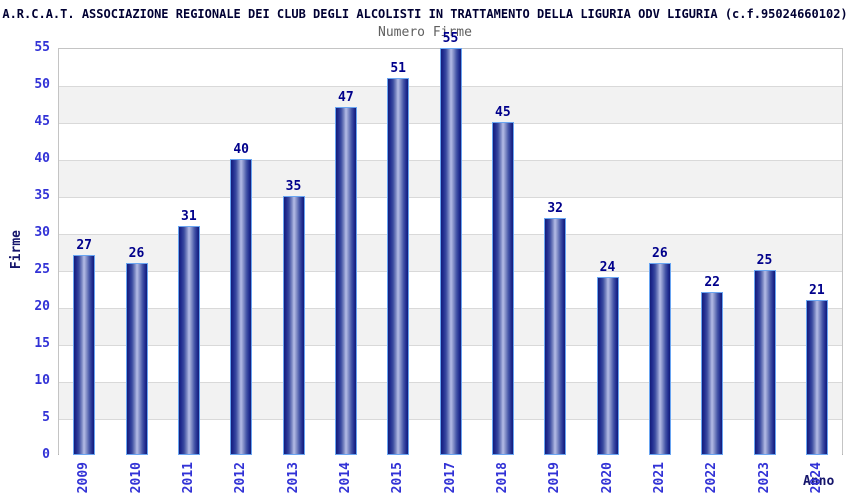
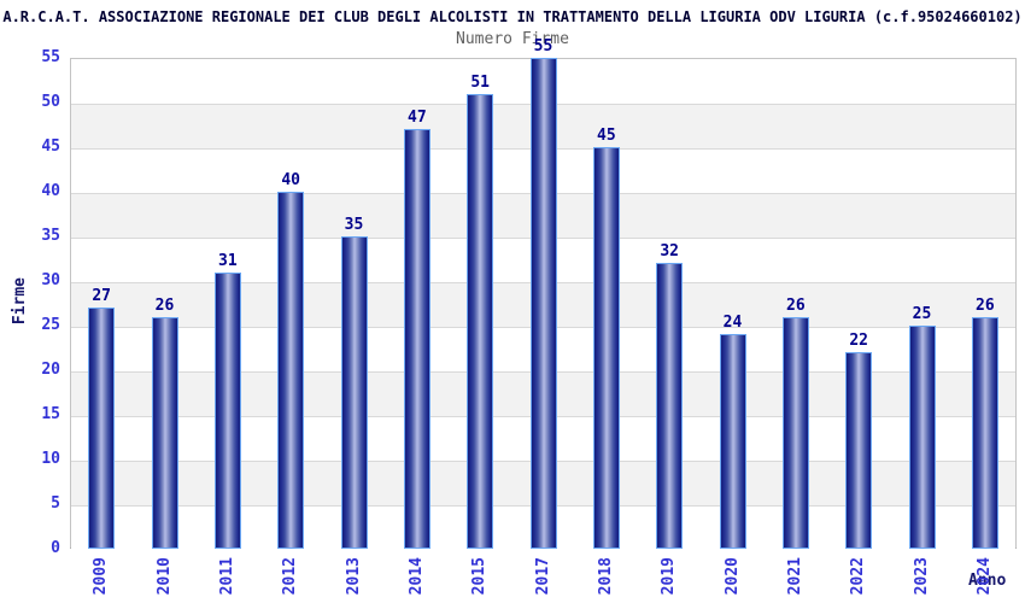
2024: 21 -> 26
